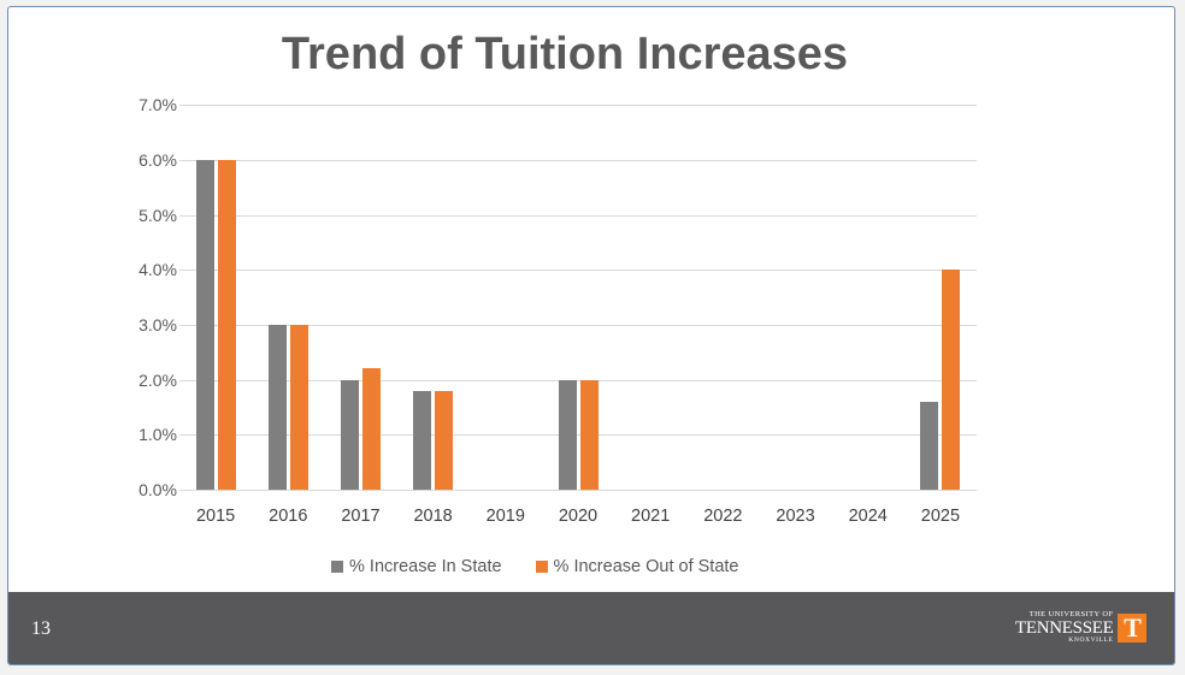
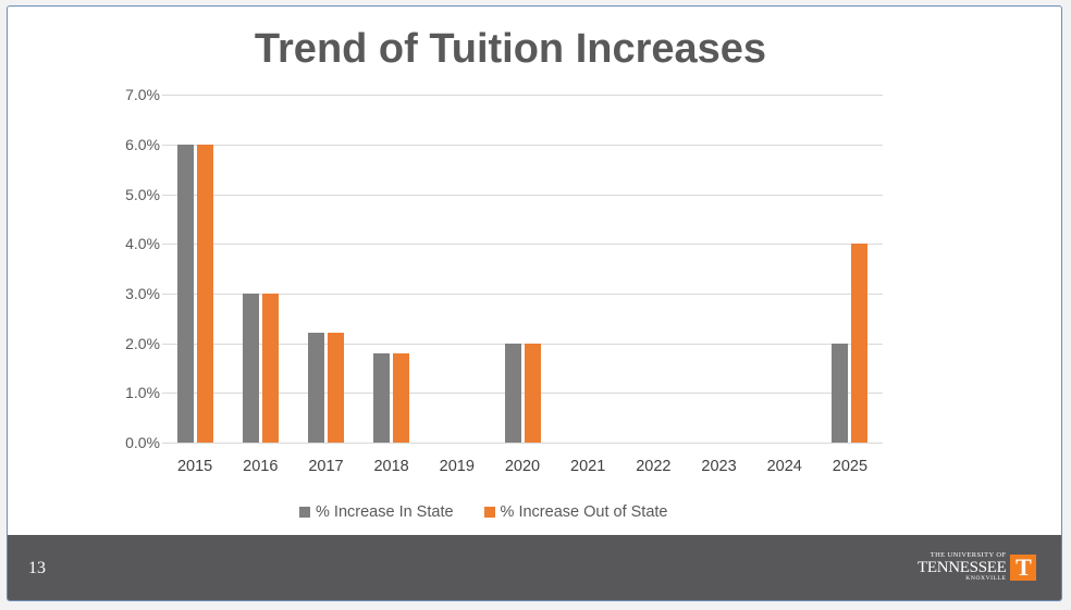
% Increase In State/2017: 2.0% -> 2.2%
% Increase In State/2025: 1.6% -> 2.0%
